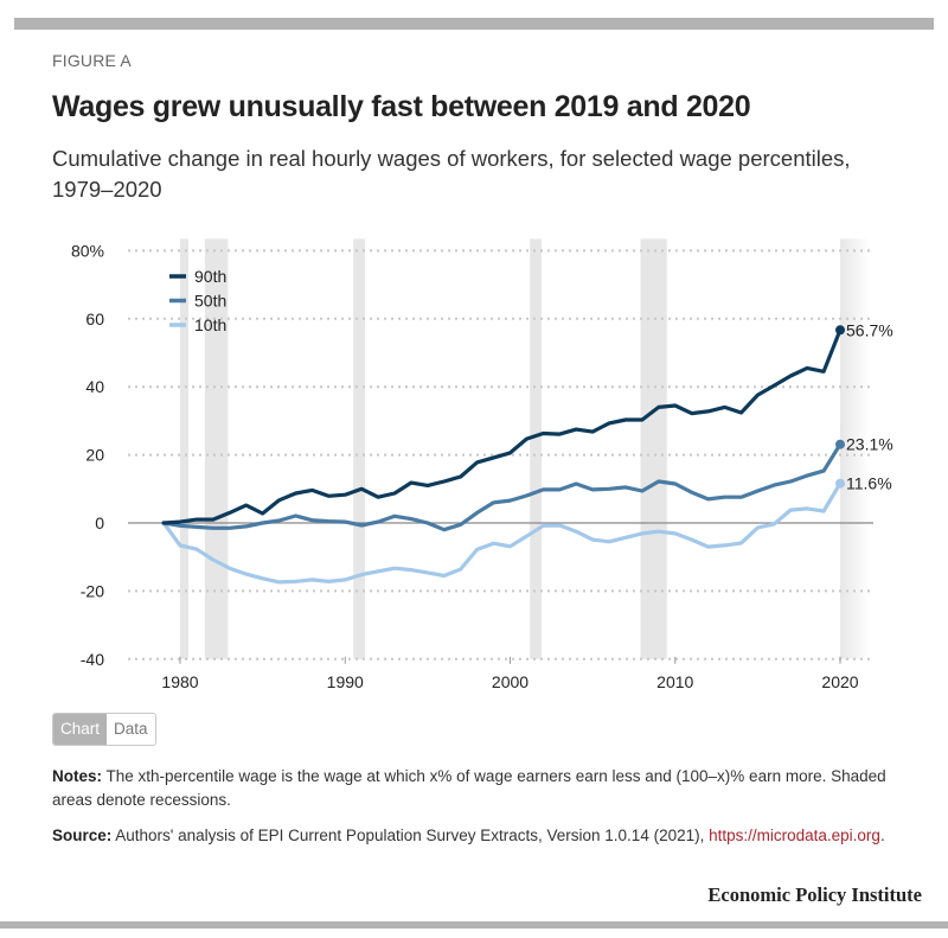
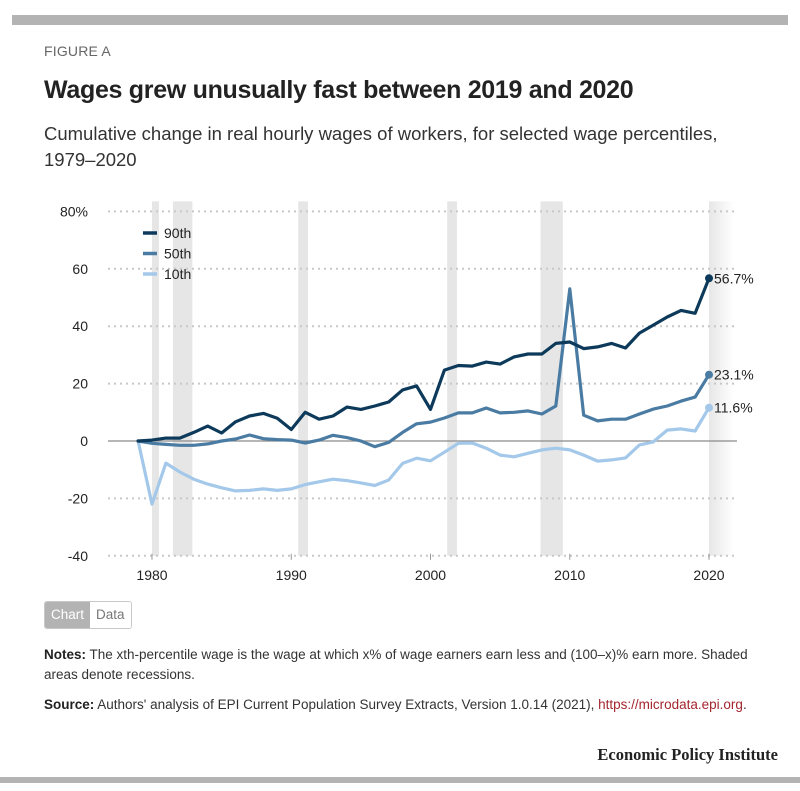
10th/1980: -7% -> -22%
90th/1990: 8% -> 4%
90th/2000: 21% -> 11%
50th/2010: 12% -> 53%
